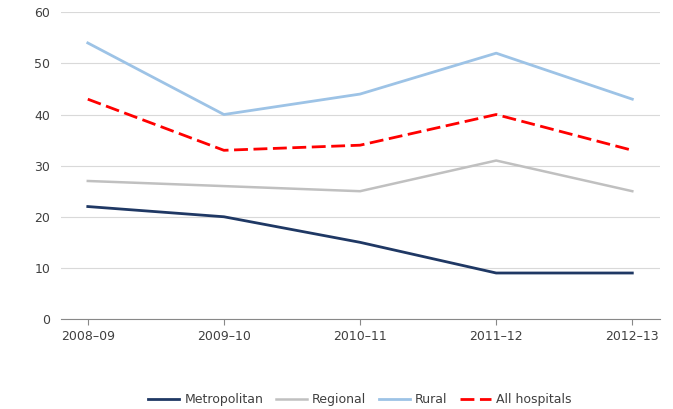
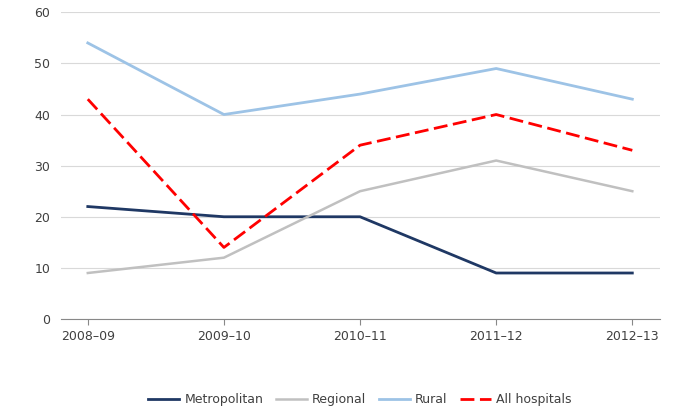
Regional/2008–09: 27 -> 9
Regional/2009–10: 26 -> 12
All hospitals/2009–10: 33 -> 14
Metropolitan/2010–11: 15 -> 20
Rural/2011–12: 52 -> 49
